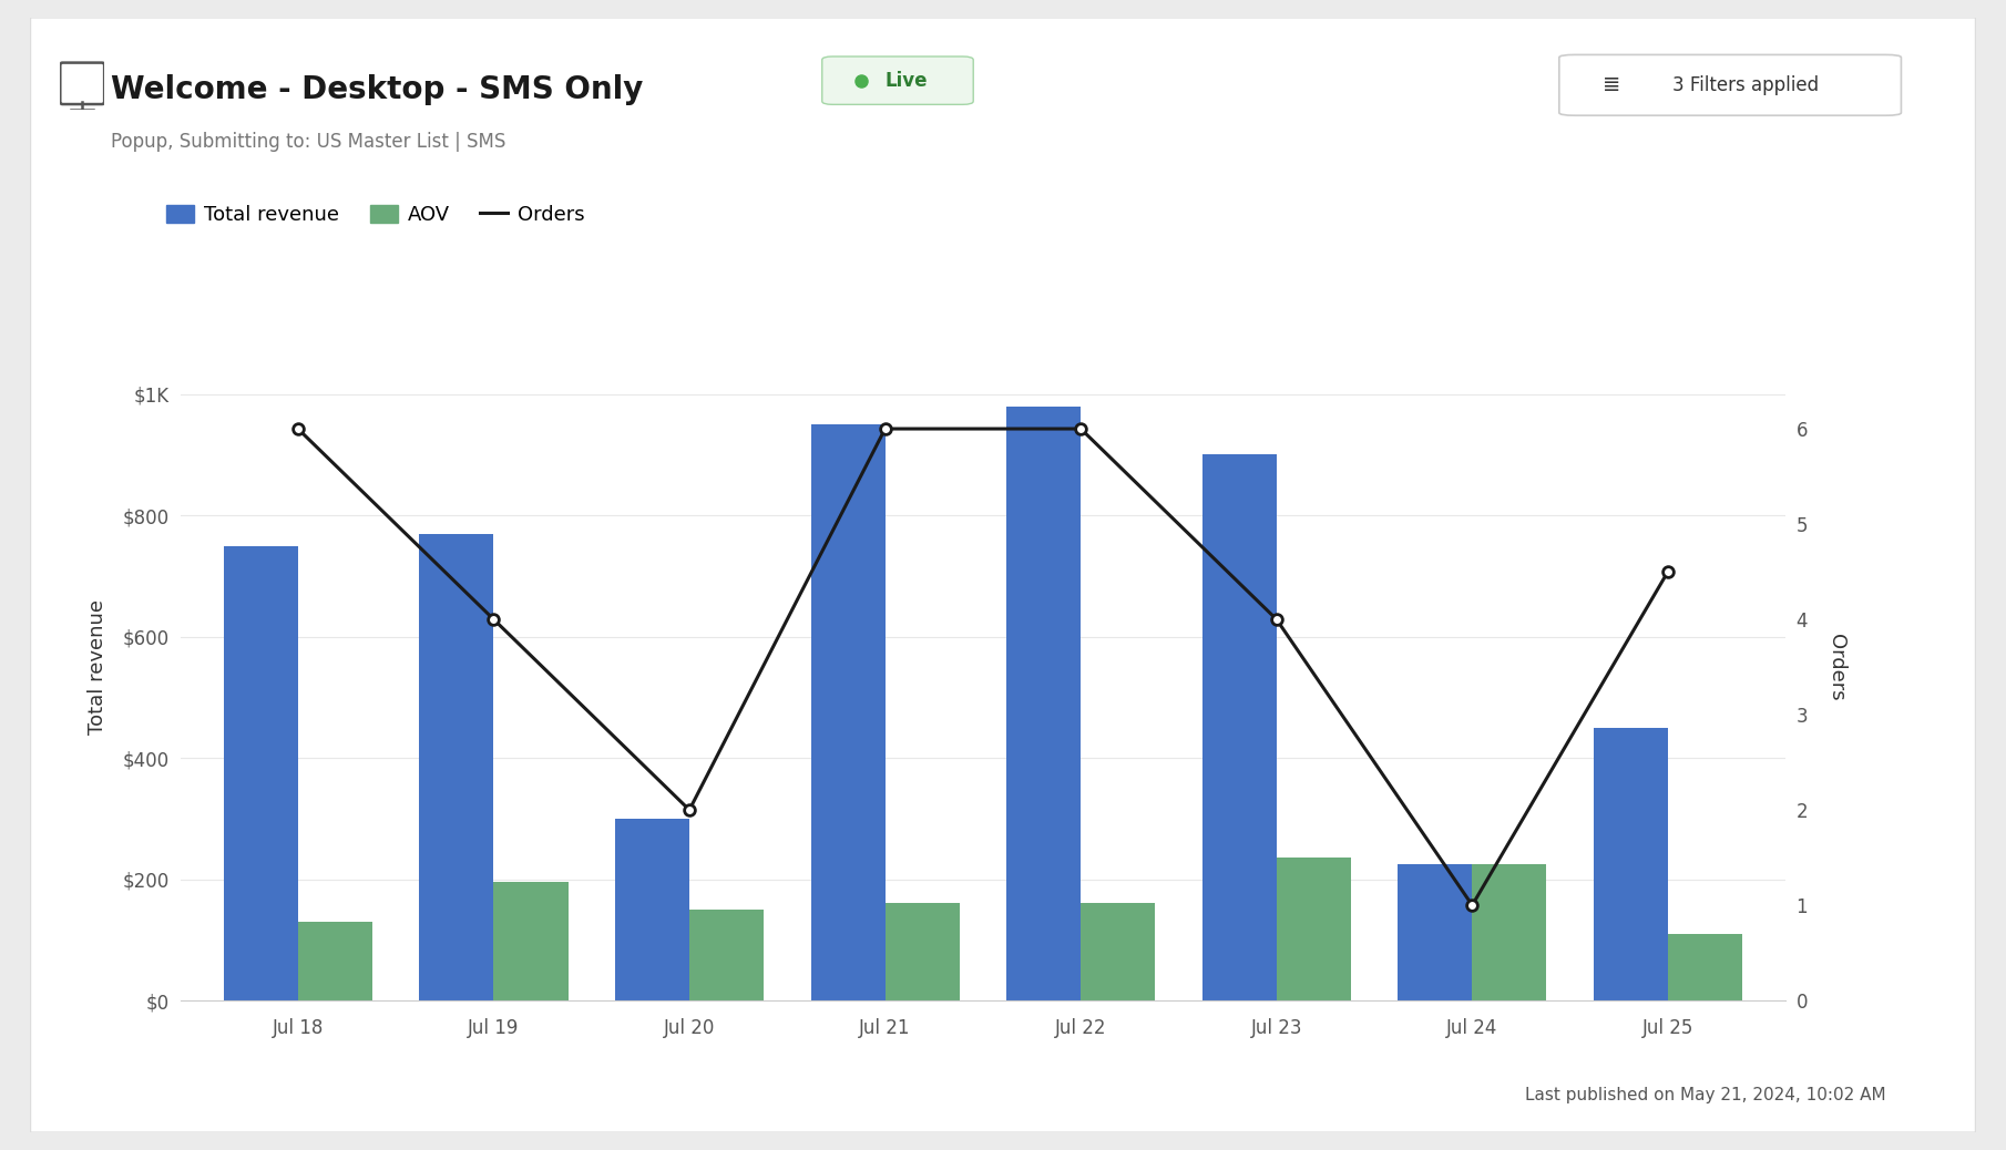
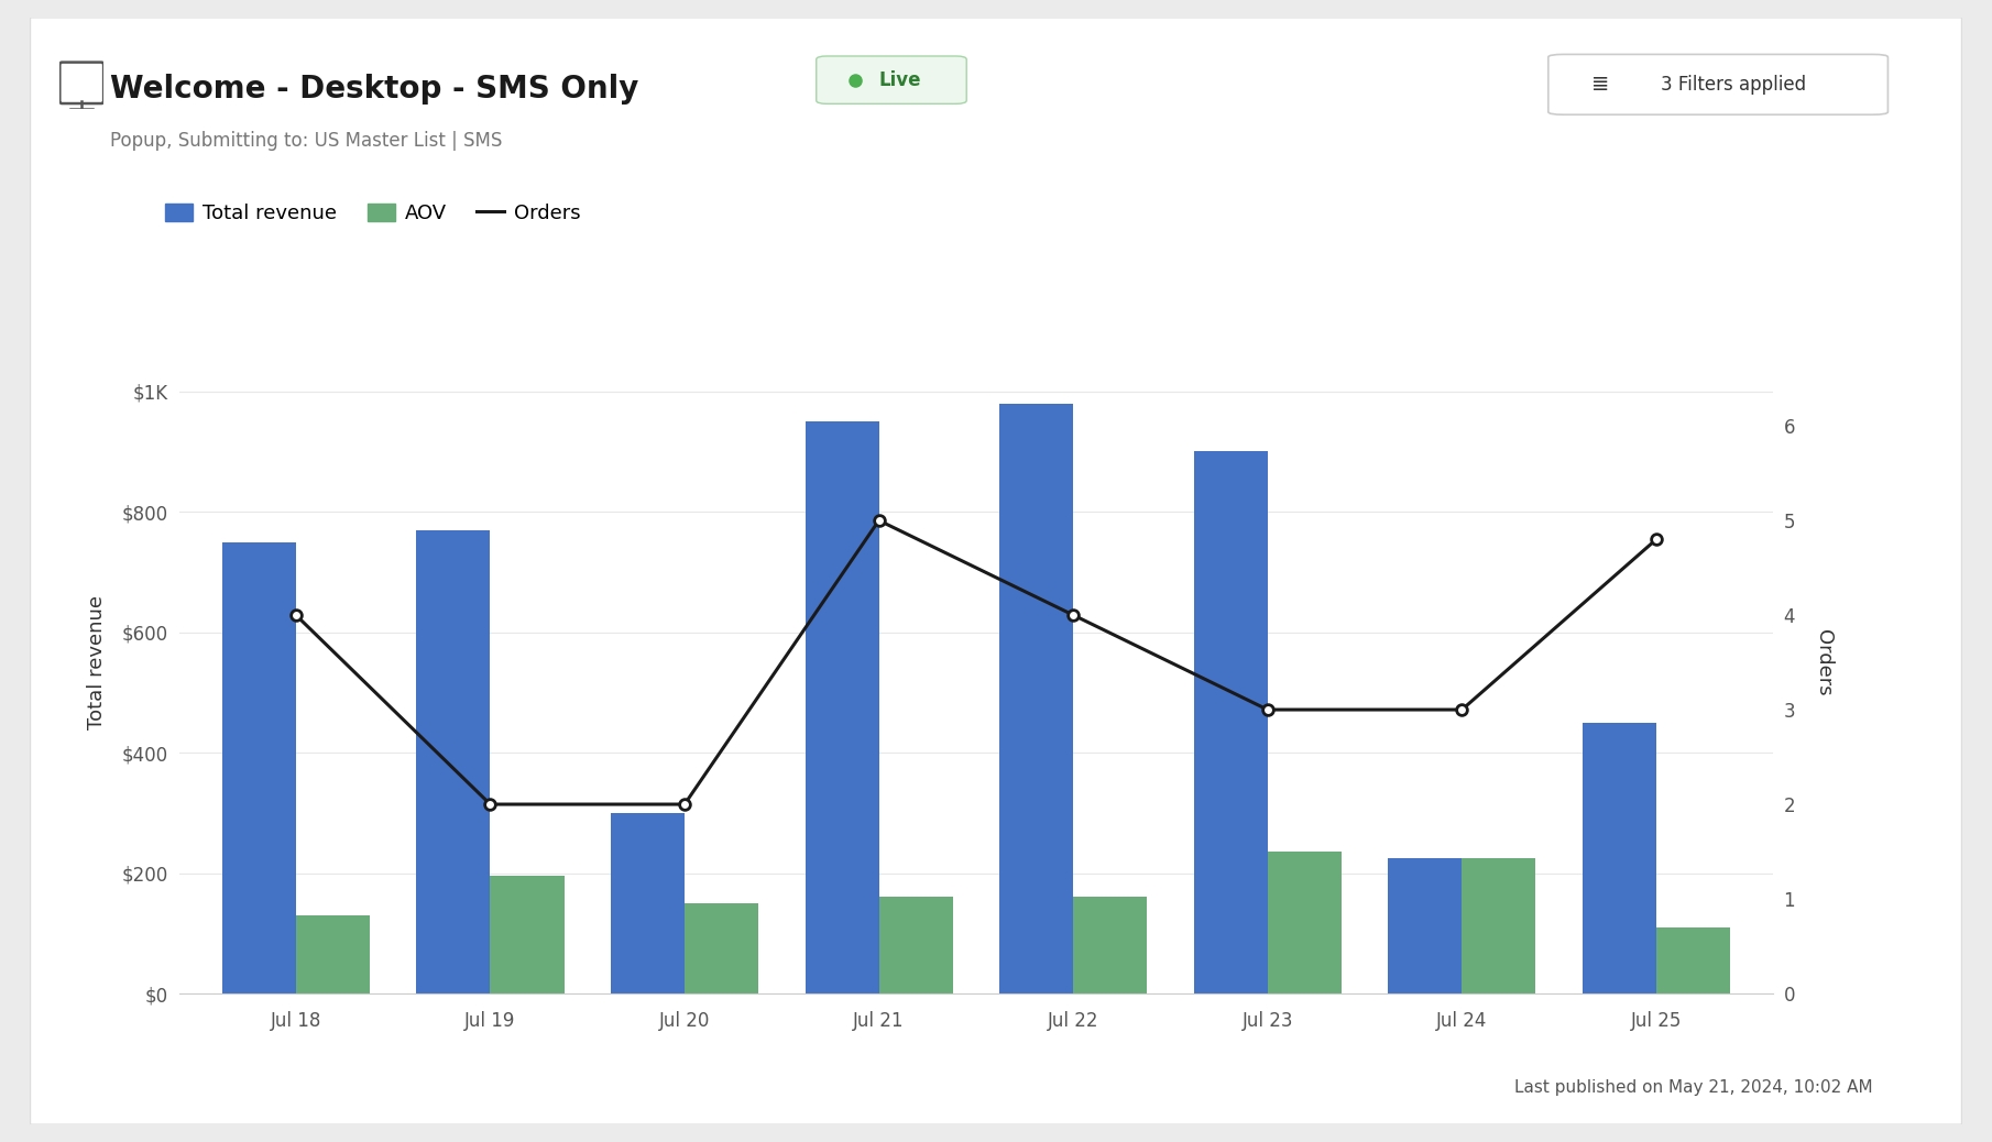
Orders/Jul 18: 6.0 -> 4.0
Orders/Jul 19: 4.0 -> 2.0
Orders/Jul 21: 6.0 -> 5.0
Orders/Jul 22: 6.0 -> 4.0
Orders/Jul 23: 4.0 -> 3.0
Orders/Jul 24: 1.0 -> 3.0
Orders/Jul 25: 4.5 -> 4.8
